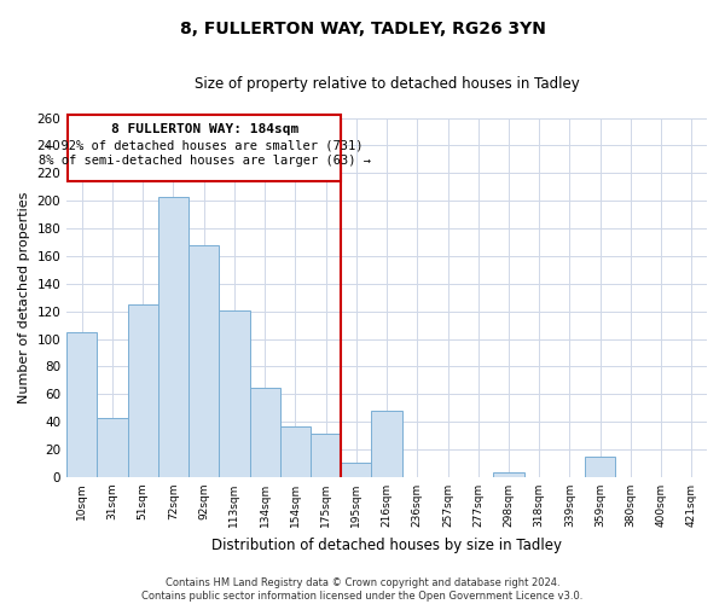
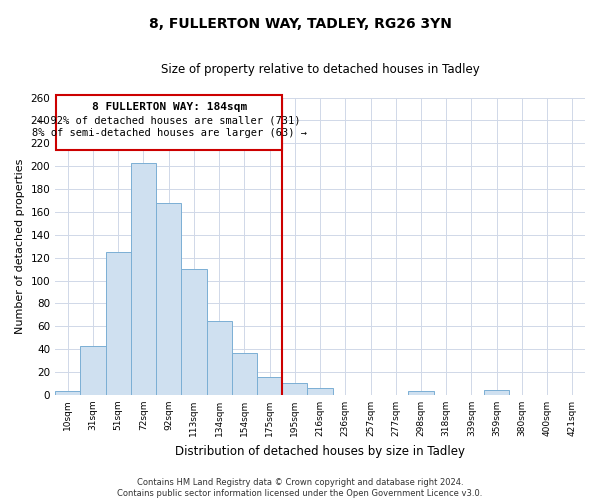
10sqm: 105 -> 3
113sqm: 121 -> 110
175sqm: 31 -> 16
216sqm: 48 -> 6
359sqm: 15 -> 4
